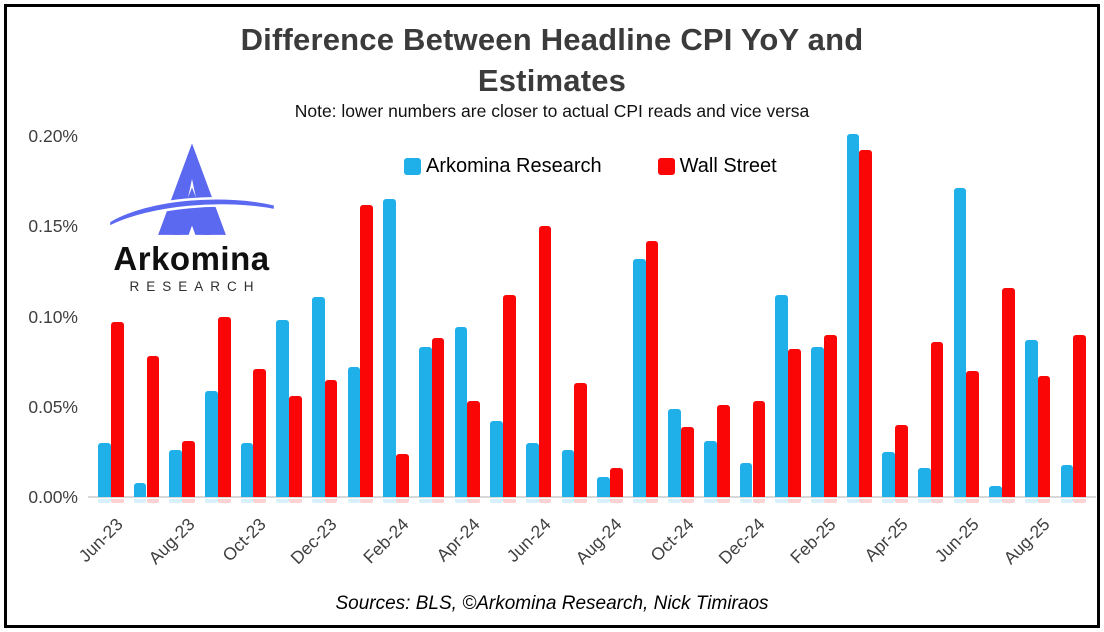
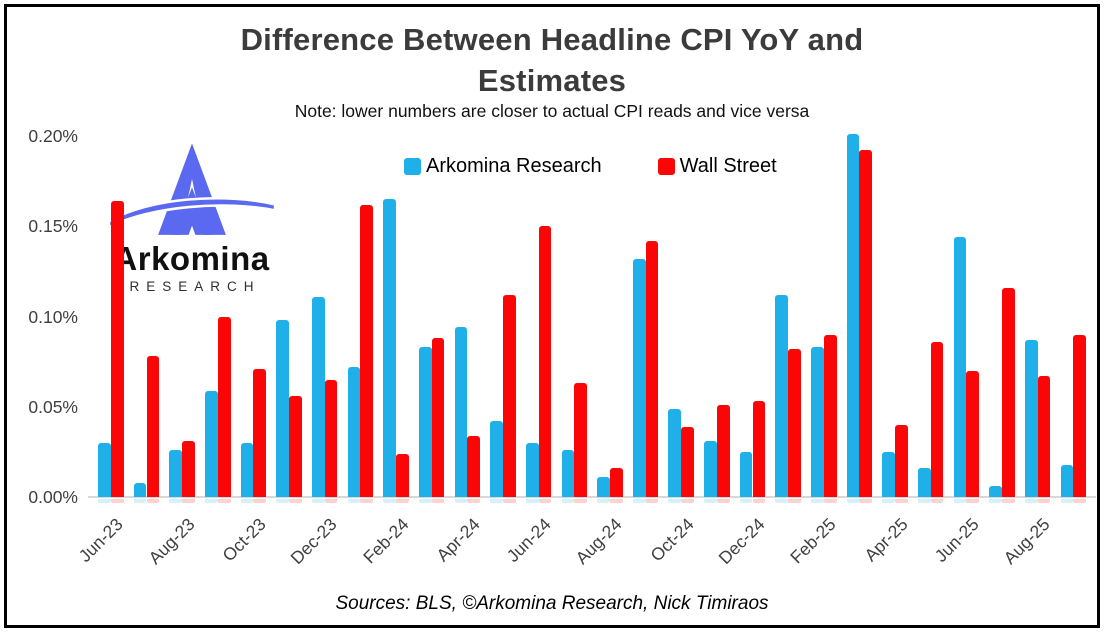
Wall Street/Jun-23: 0.097% -> 0.164%
Wall Street/Apr-24: 0.053% -> 0.034%
Arkomina Research/Dec-24: 0.019% -> 0.025%
Arkomina Research/Jun-25: 0.171% -> 0.144%
